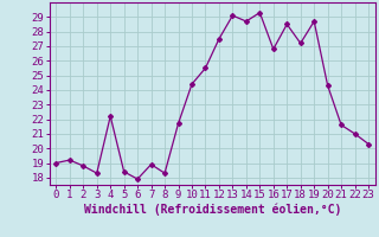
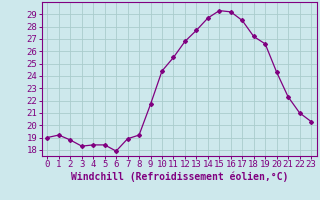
4: 22.2 -> 18.4
8: 18.3 -> 19.2
12: 27.5 -> 26.8
13: 29.1 -> 27.7
16: 26.8 -> 29.2
19: 28.7 -> 26.6
21: 21.6 -> 22.3
